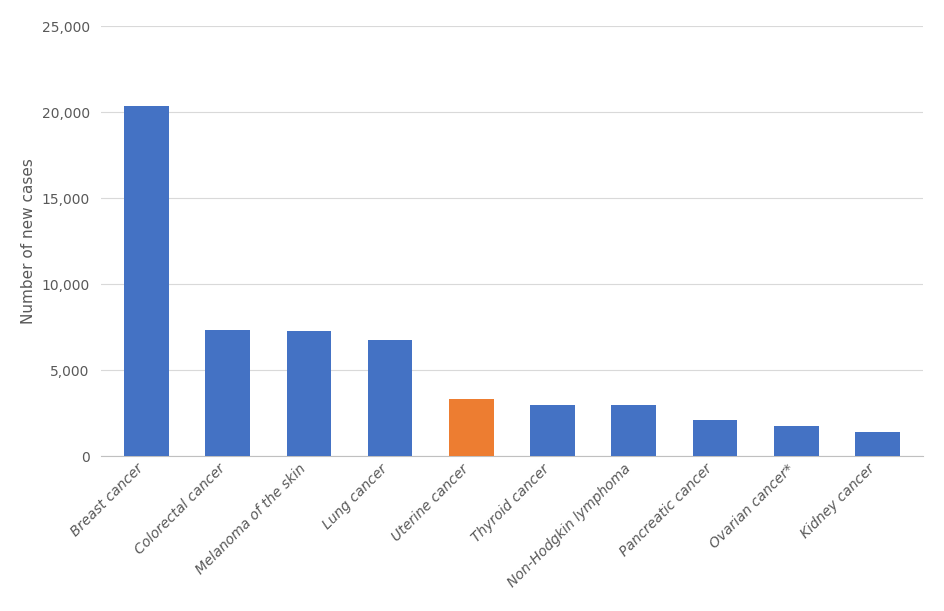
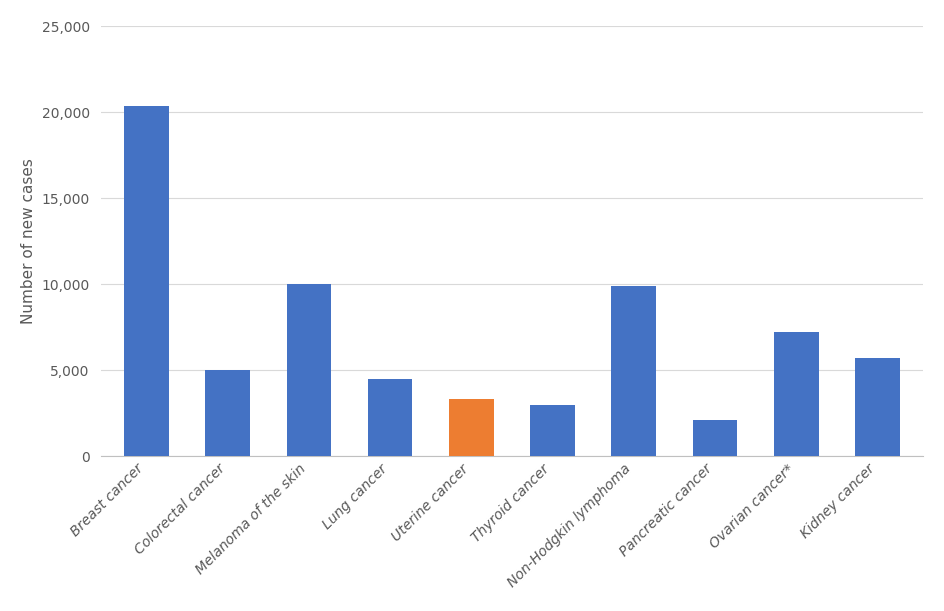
Colorectal cancer: 7,400 -> 5,000
Melanoma of the skin: 7,300 -> 10,000
Lung cancer: 6,800 -> 4,500
Non-Hodgkin lymphoma: 3,000 -> 9,900
Ovarian cancer*: 1,800 -> 7,200
Kidney cancer: 1,400 -> 5,700
